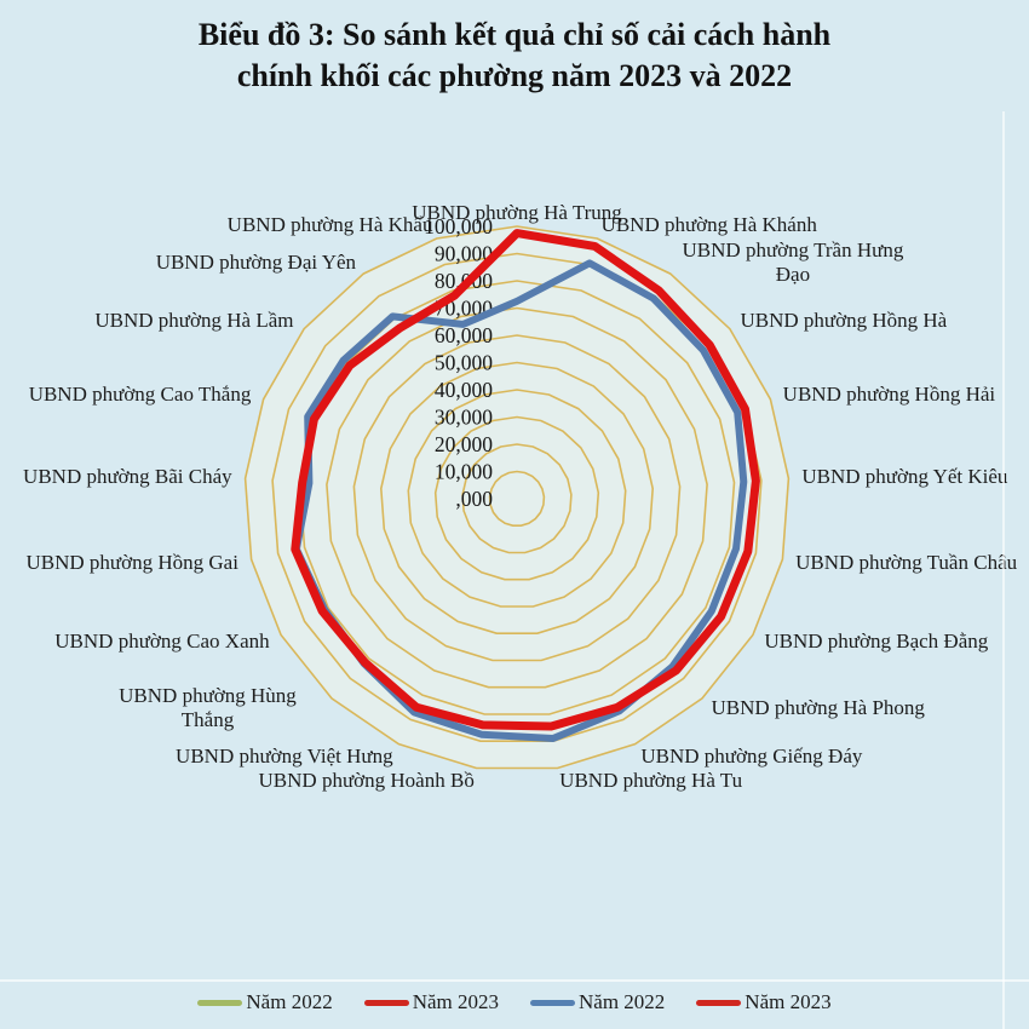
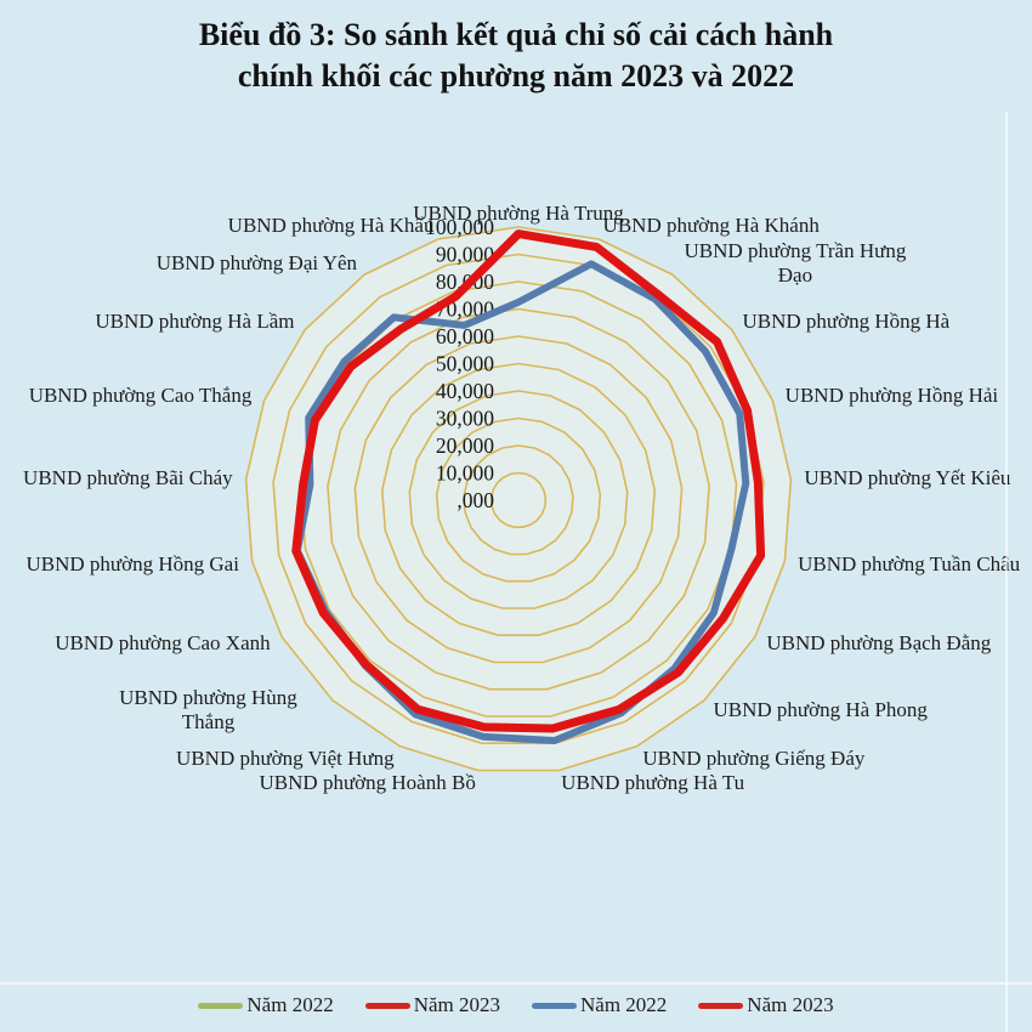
Năm 2023/UBND phường Trần Hưng Đạo: 92 -> 91
Năm 2023/UBND phường Hồng Hà: 90 -> 93
Năm 2022/UBND phường Tuần Châu: 82 -> 80
Năm 2023/UBND phường Tuần Châu: 87 -> 91
